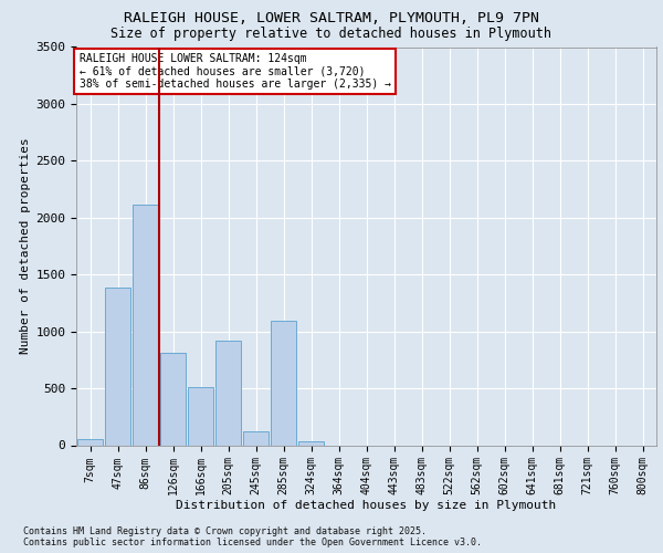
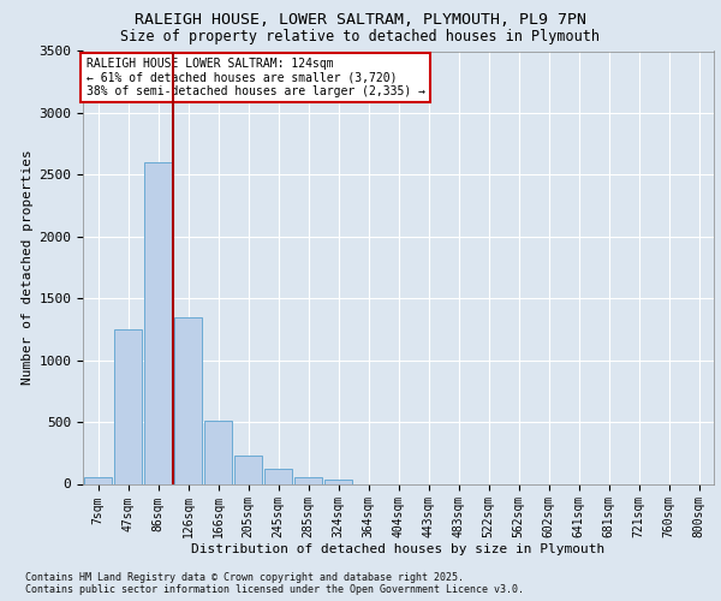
47sqm: 1390 -> 1250
86sqm: 2110 -> 2600
126sqm: 810 -> 1350
205sqm: 920 -> 230
285sqm: 1090 -> 50
